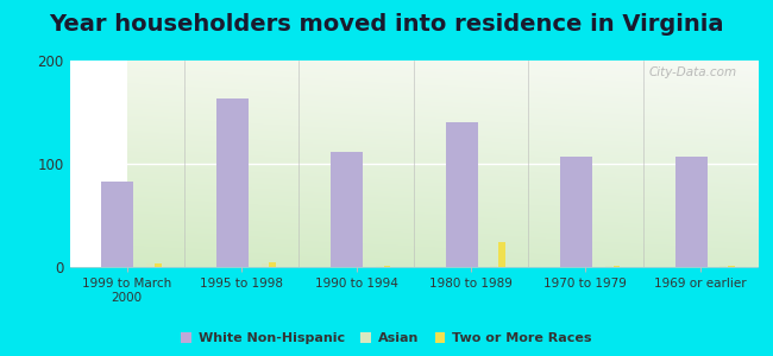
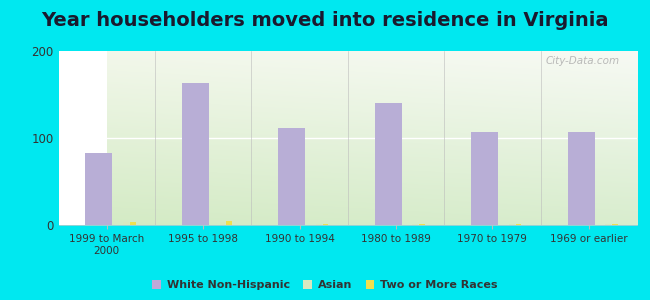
Two or More Races/1980 to 1989: 24 -> 1
